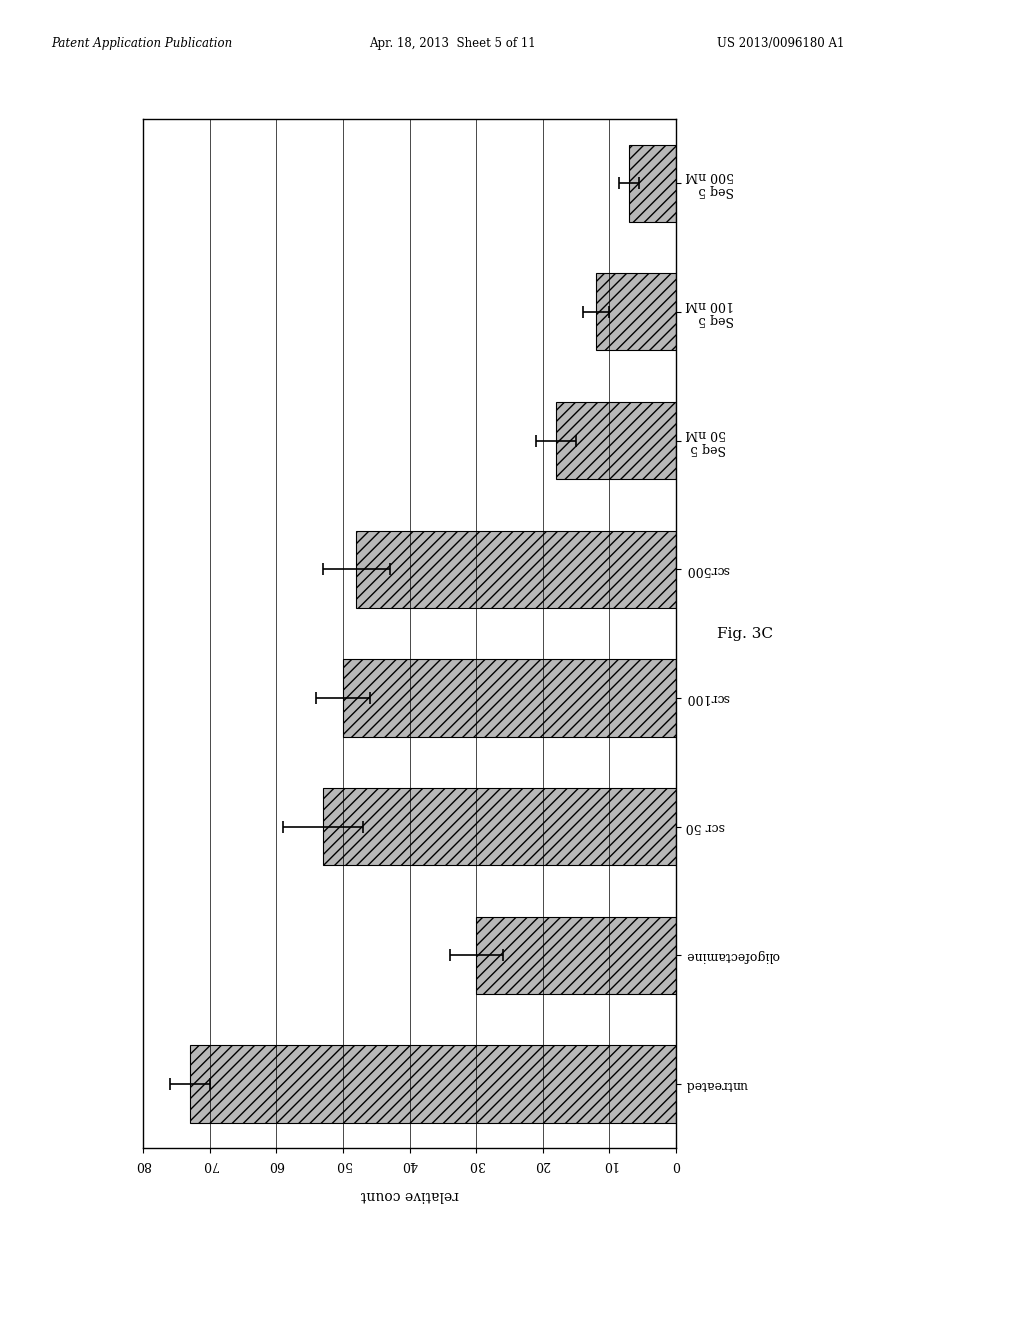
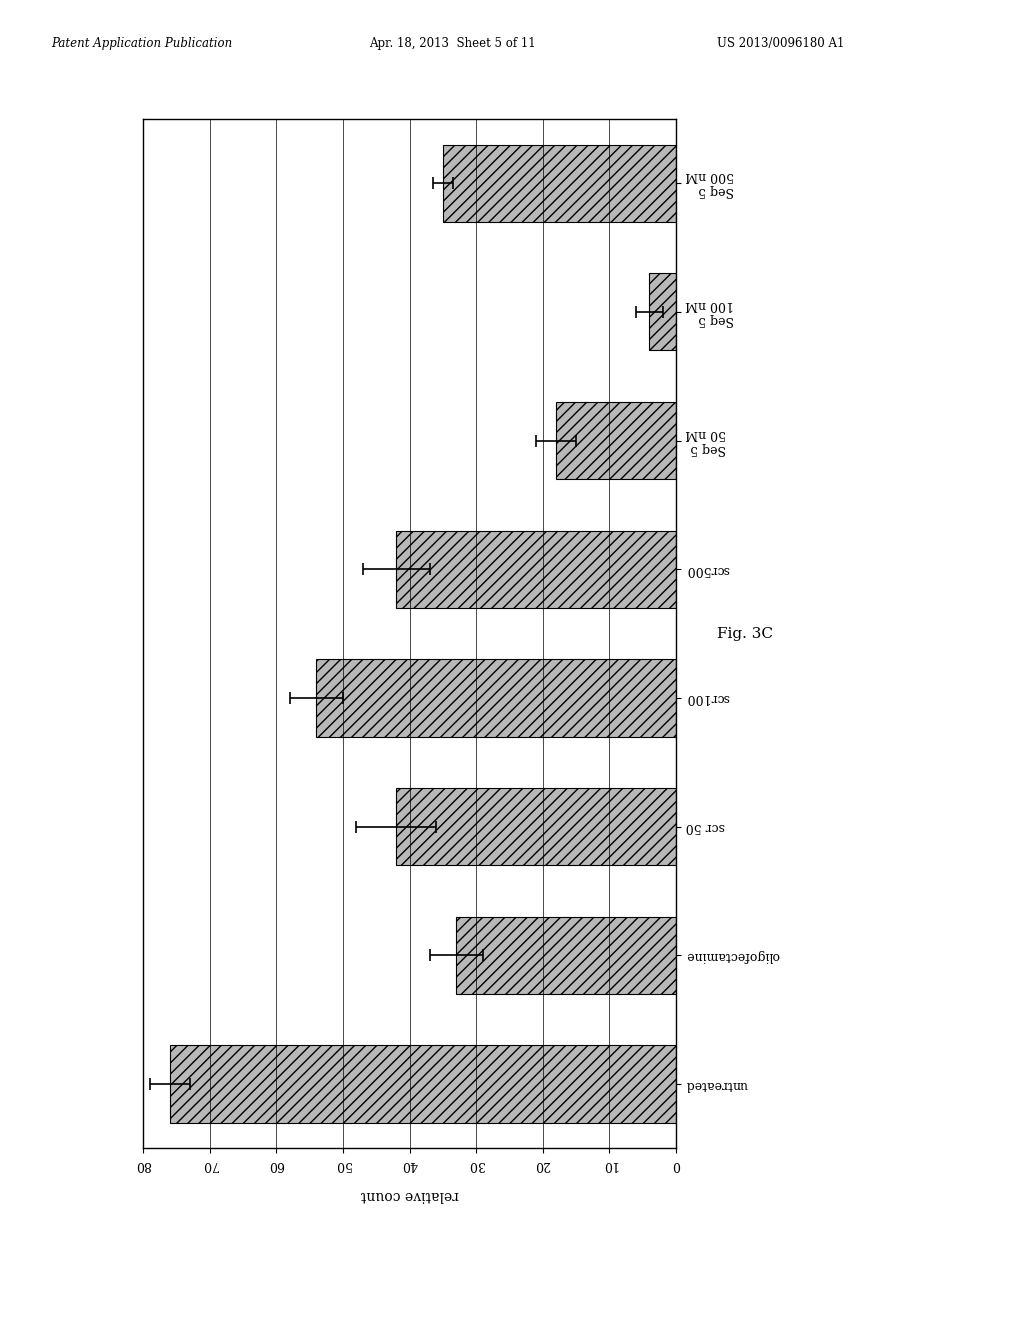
Seq 5 500 nM: 7 -> 35
Seq 5 100 nM: 12 -> 4
scr500: 48 -> 42
scr100: 50 -> 54
scr 50: 53 -> 42
oligofectamine: 30 -> 33
untreated: 73 -> 76
